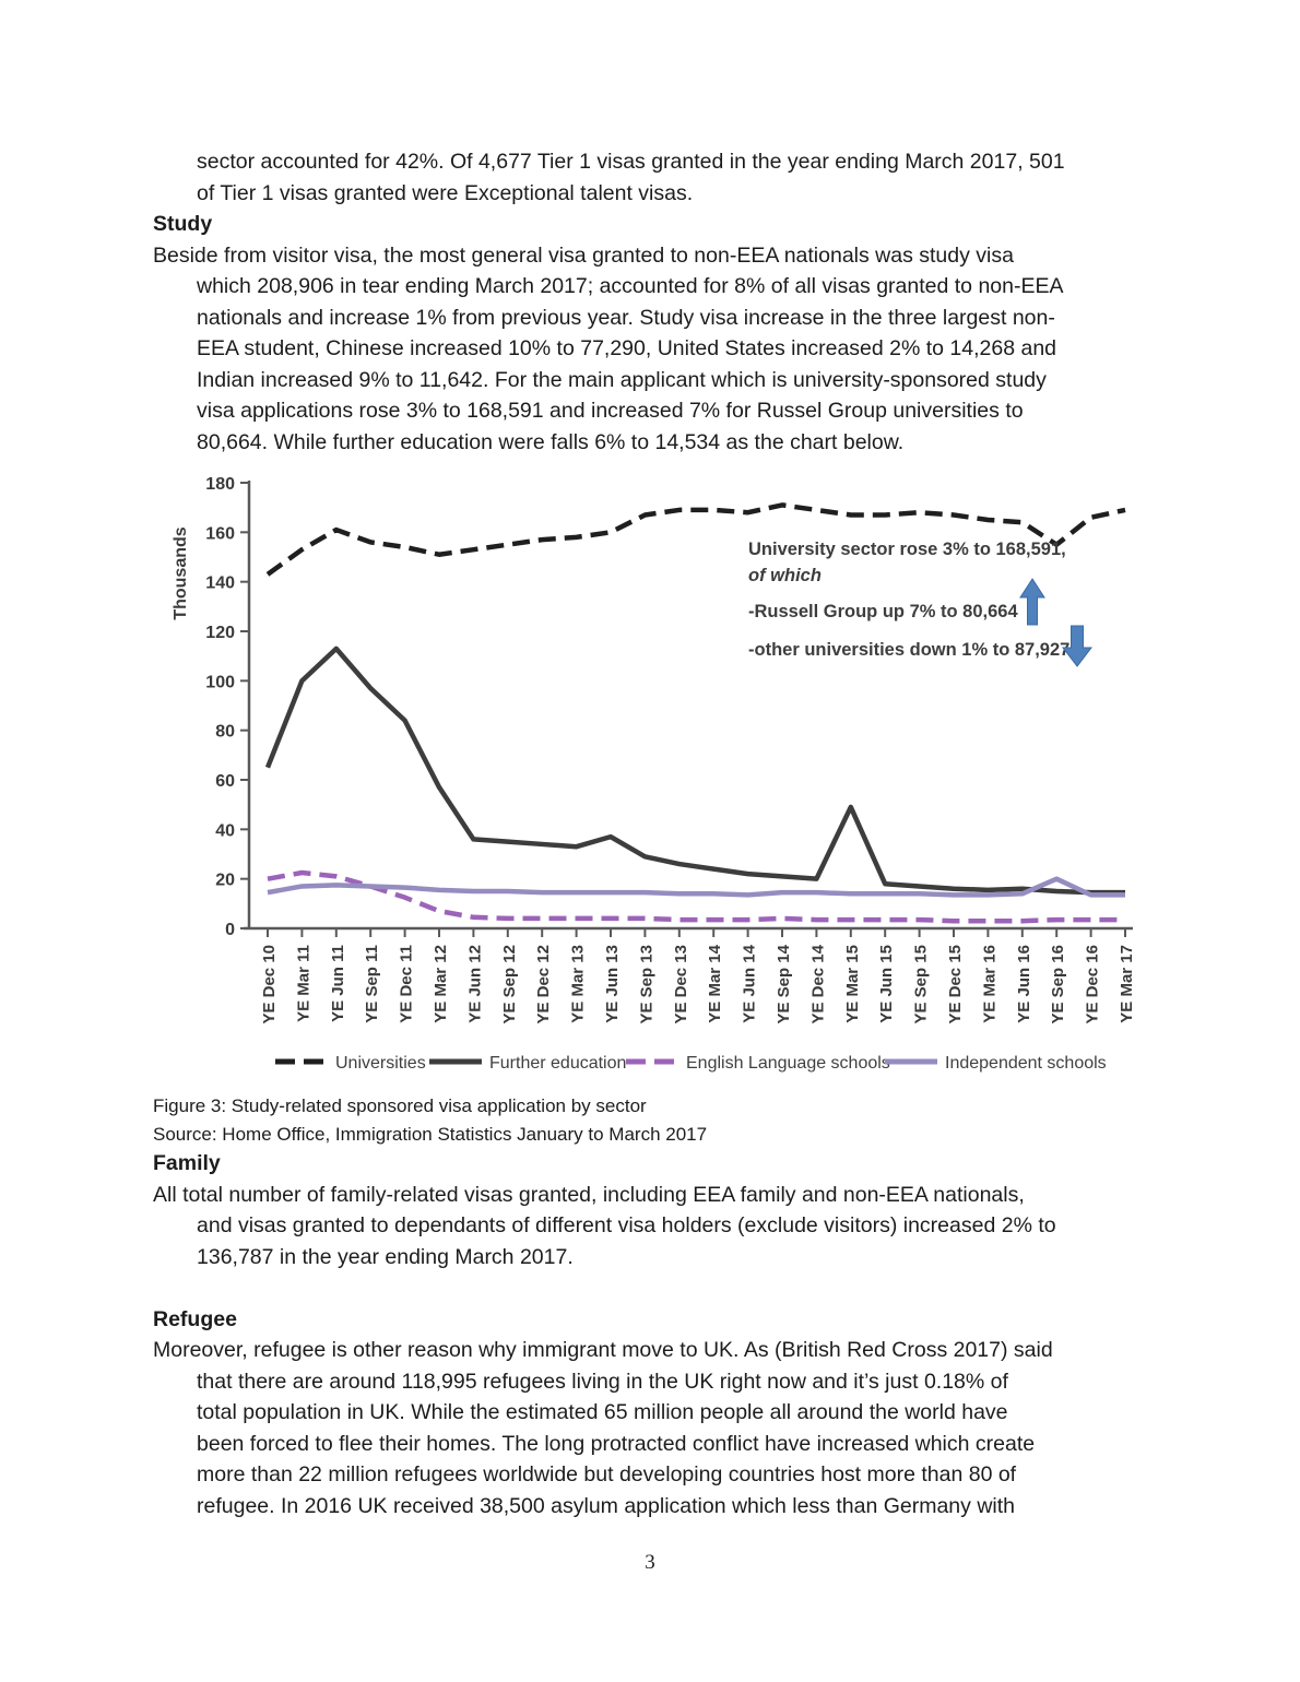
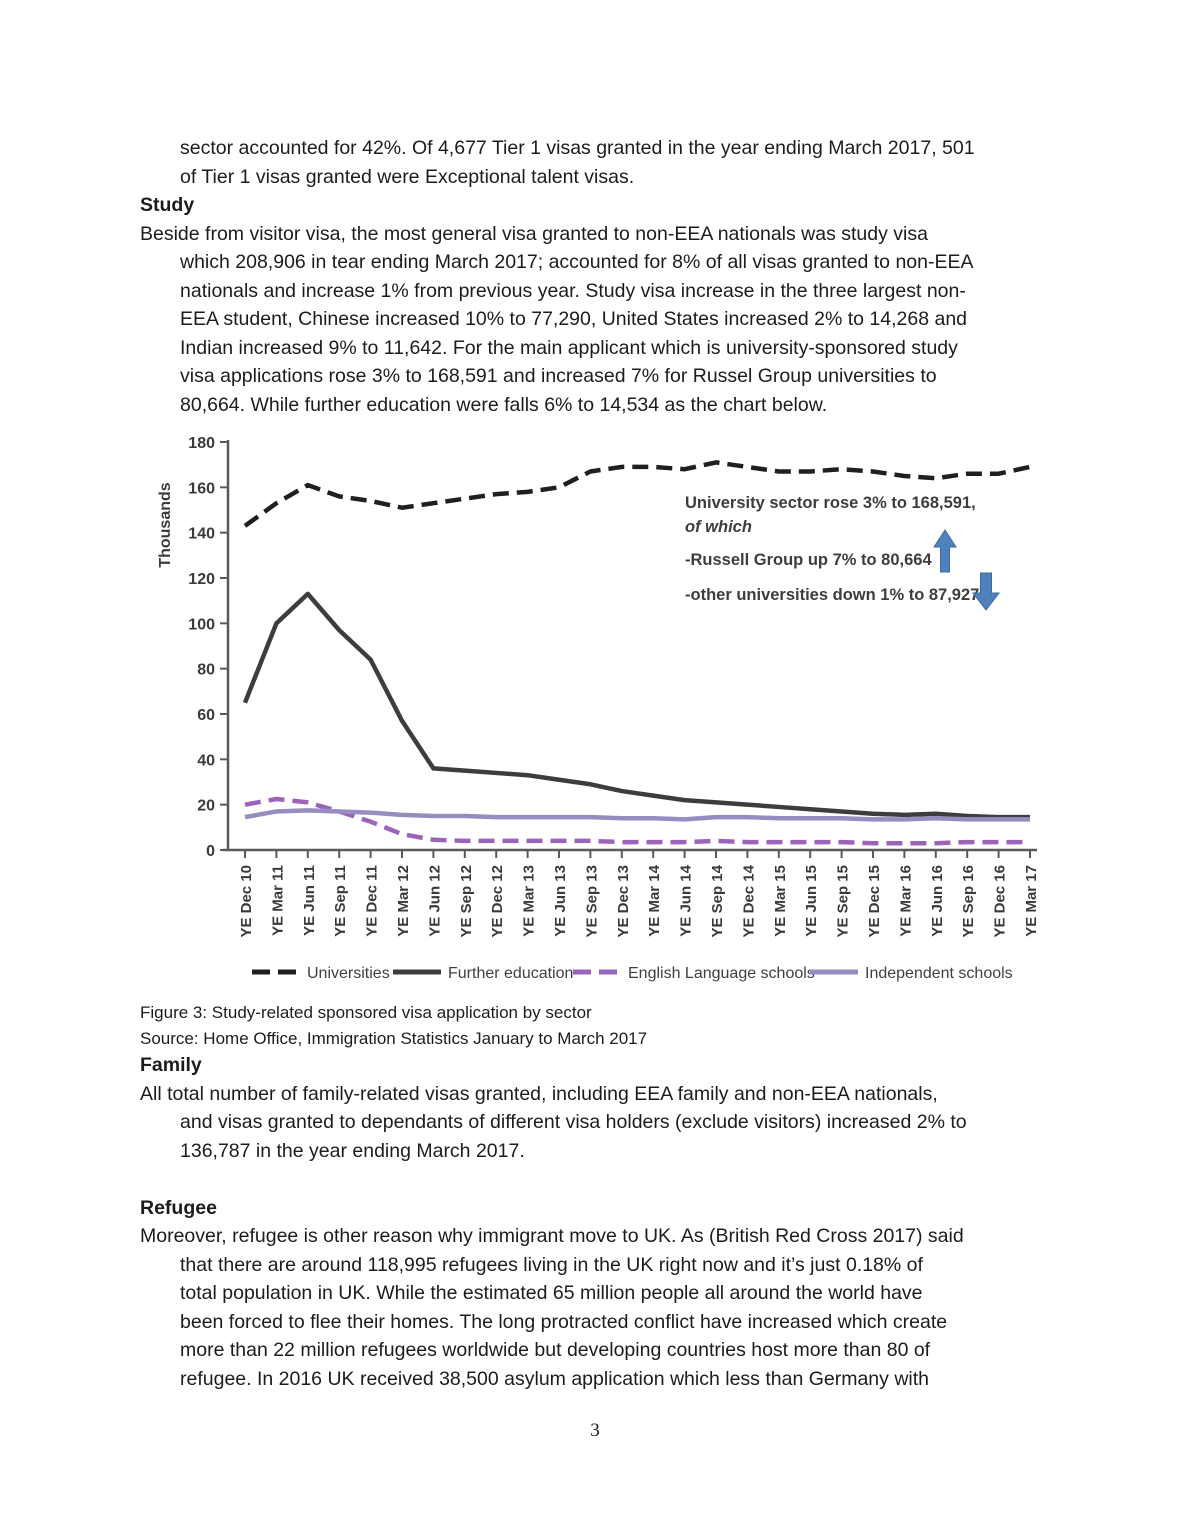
Further education/YE Jun 13: 37 -> 31
Further education/YE Mar 15: 49 -> 19
Universities/YE Sep 16: 155 -> 166
Independent schools/YE Sep 16: 20 -> 14
